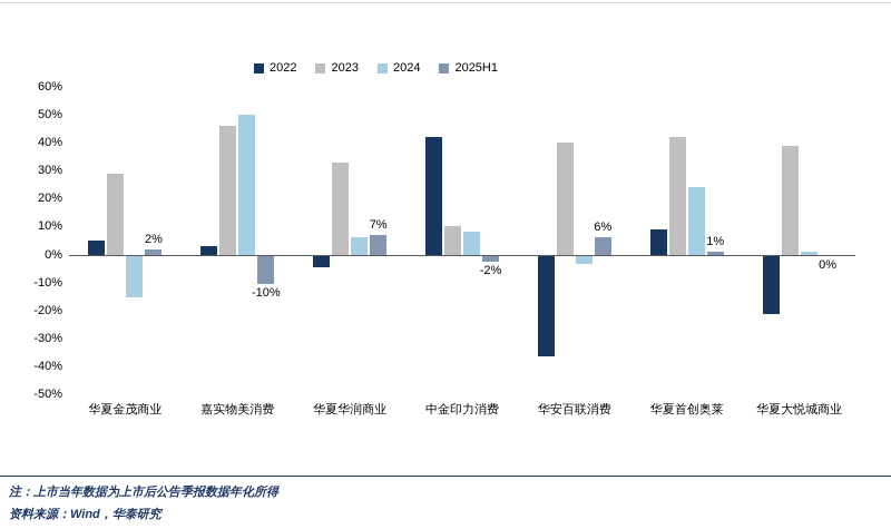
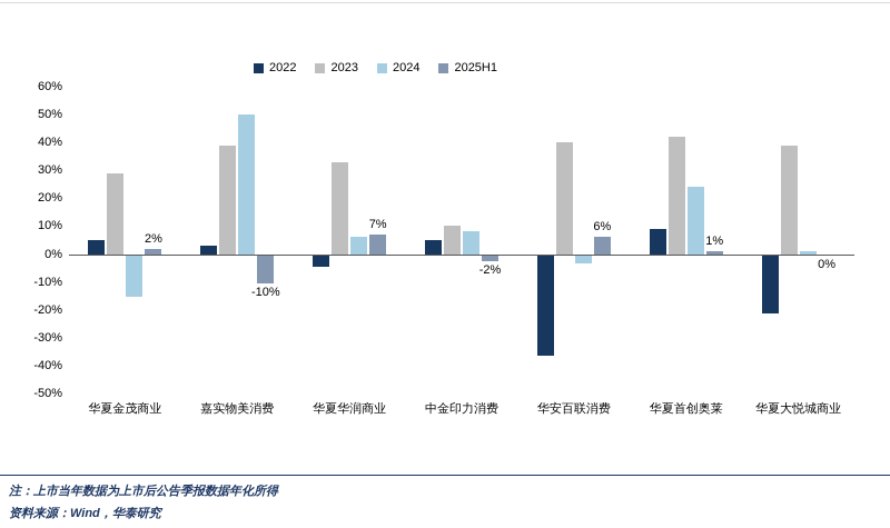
2023/嘉实物美消费: 46% -> 39%
2022/中金印力消费: 42% -> 5%
